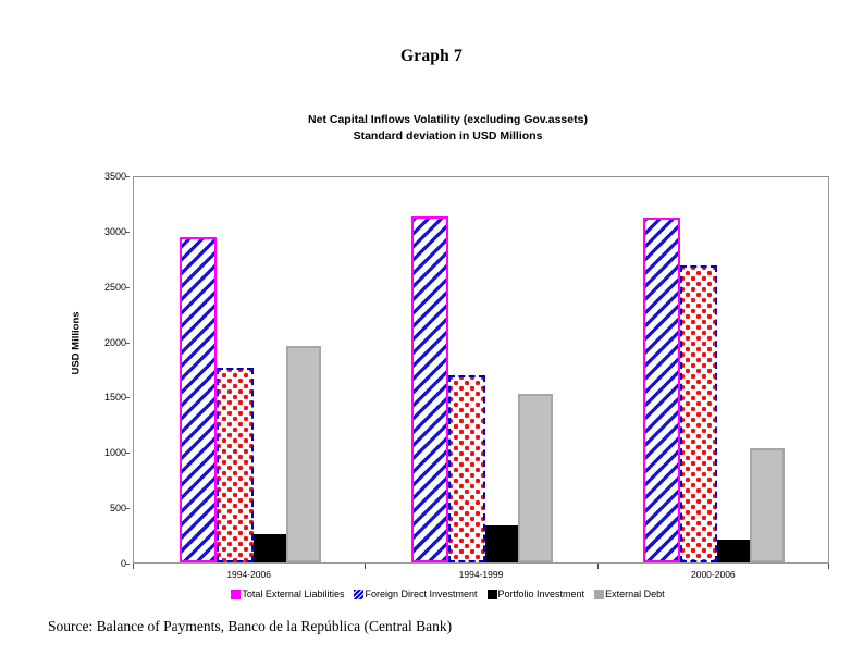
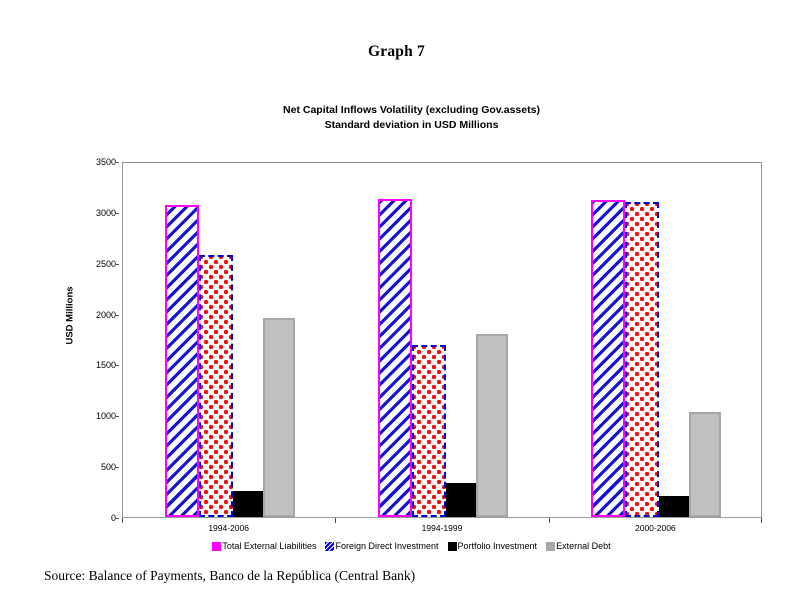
Total External Liabilities/1994-2006: 2940 -> 3060
Foreign Direct Investment/1994-2006: 1760 -> 2580
External Debt/1994-1999: 1520 -> 1800
Foreign Direct Investment/2000-2006: 2680 -> 3100
